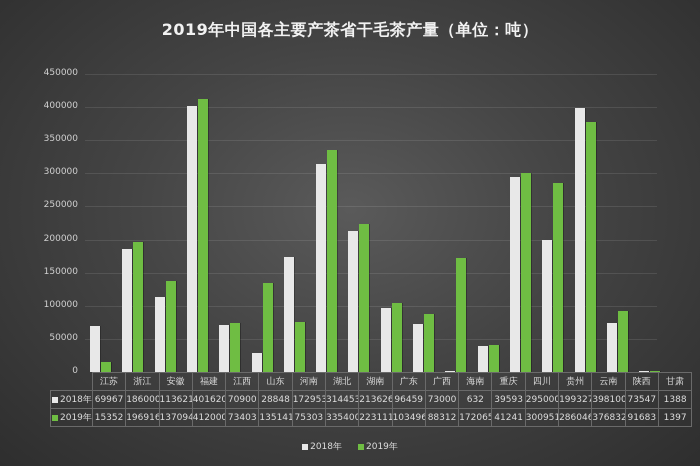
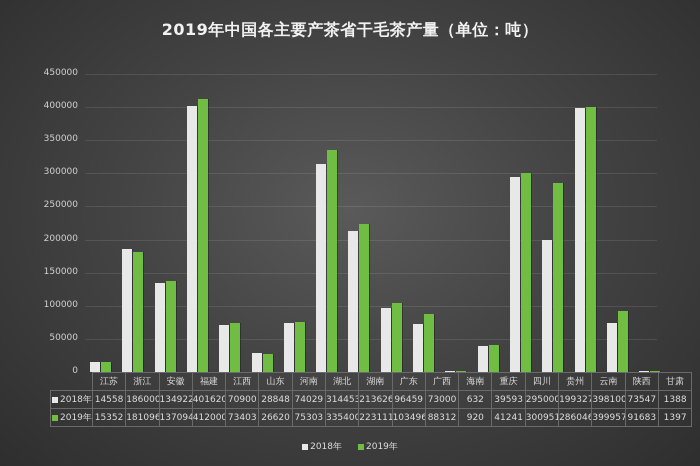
2018年/江苏: 69967 -> 14558
2019年/浙江: 196916 -> 181096
2018年/安徽: 113621 -> 134922
2019年/山东: 135141 -> 26620
2018年/河南: 172953 -> 74029
2019年/海南: 172065 -> 920
2019年/云南: 376832 -> 399957
